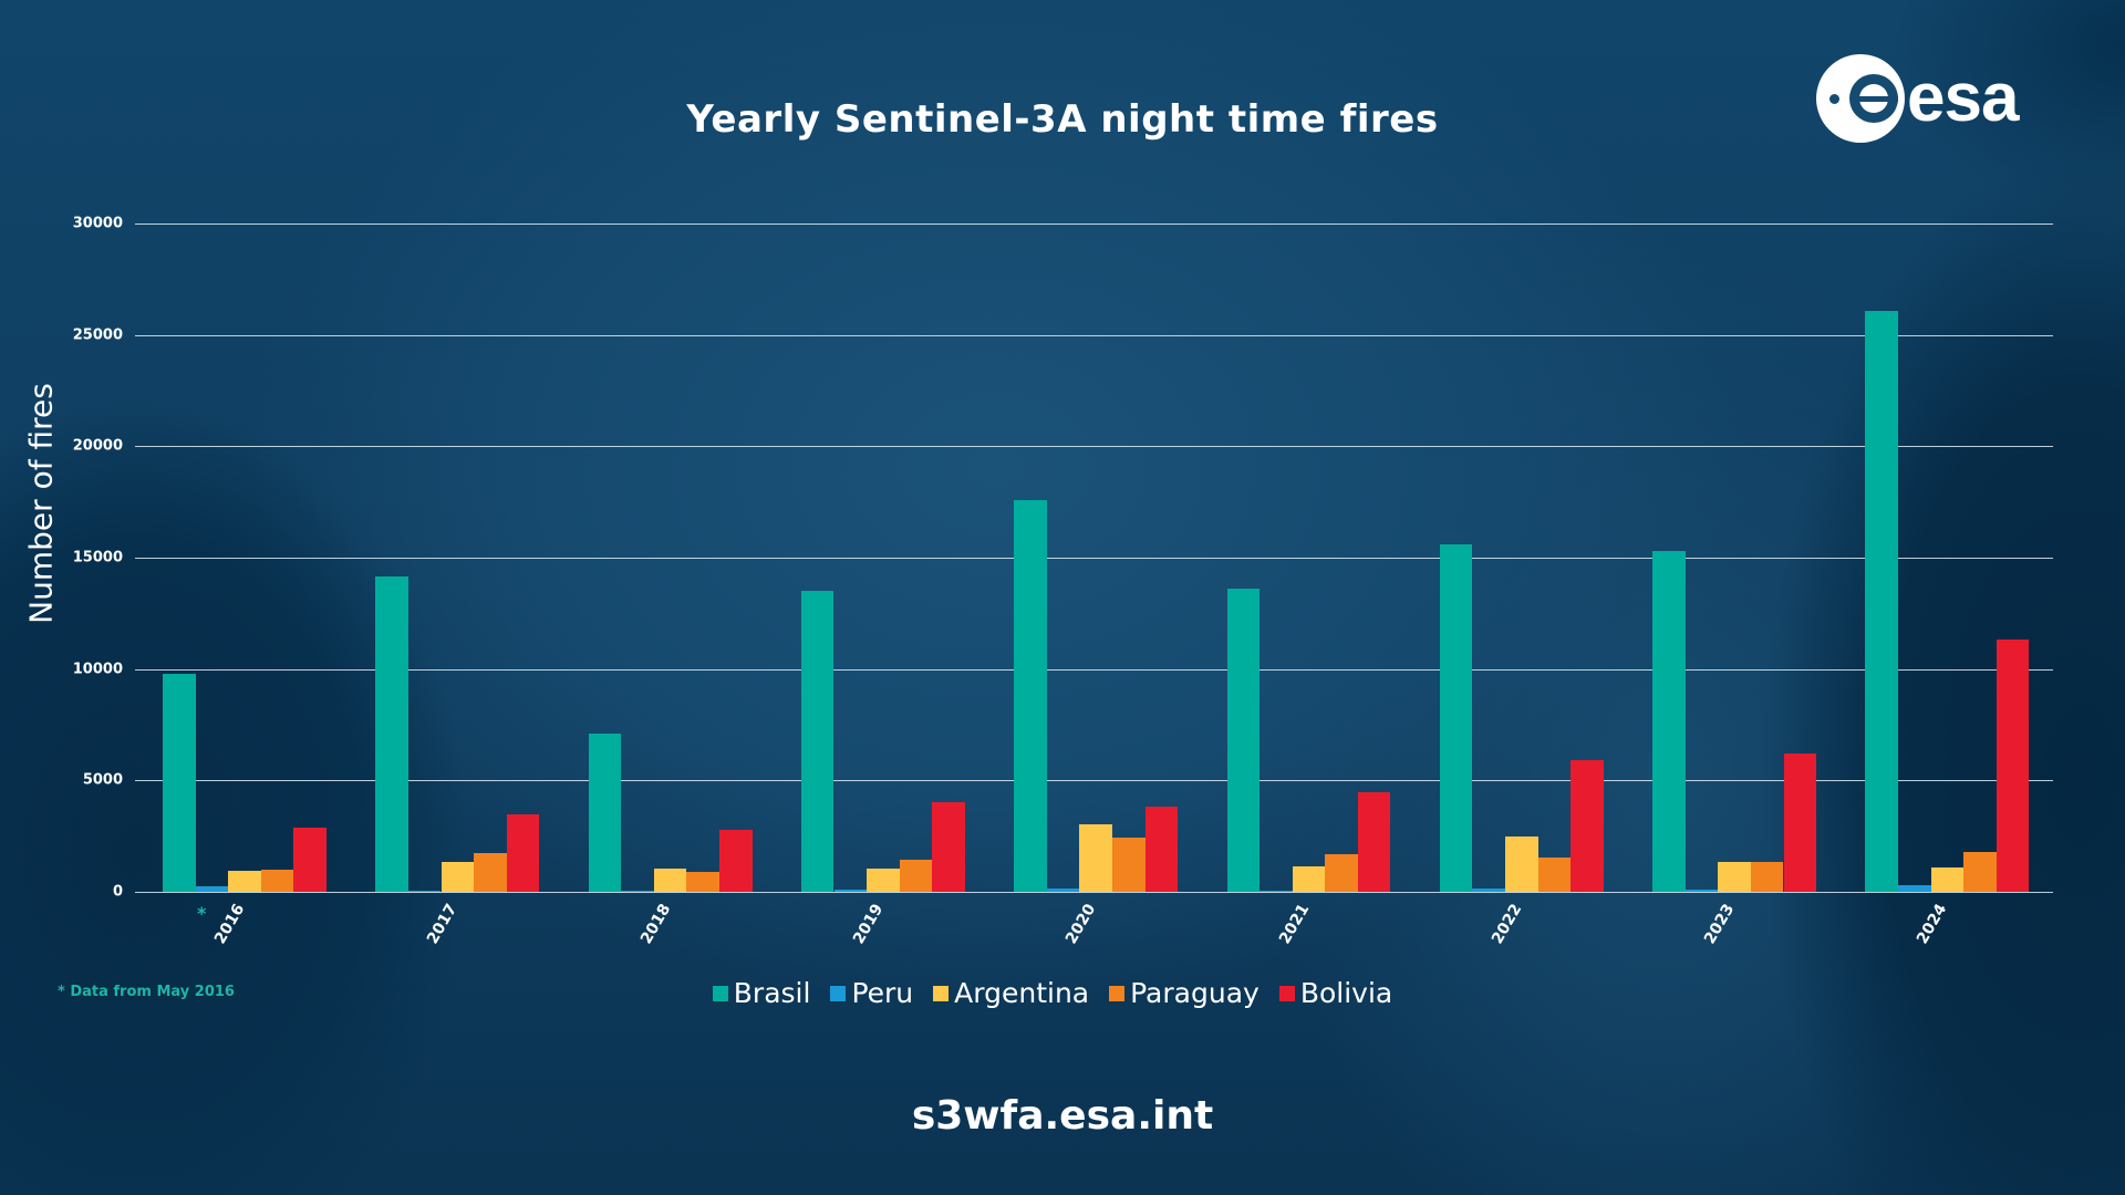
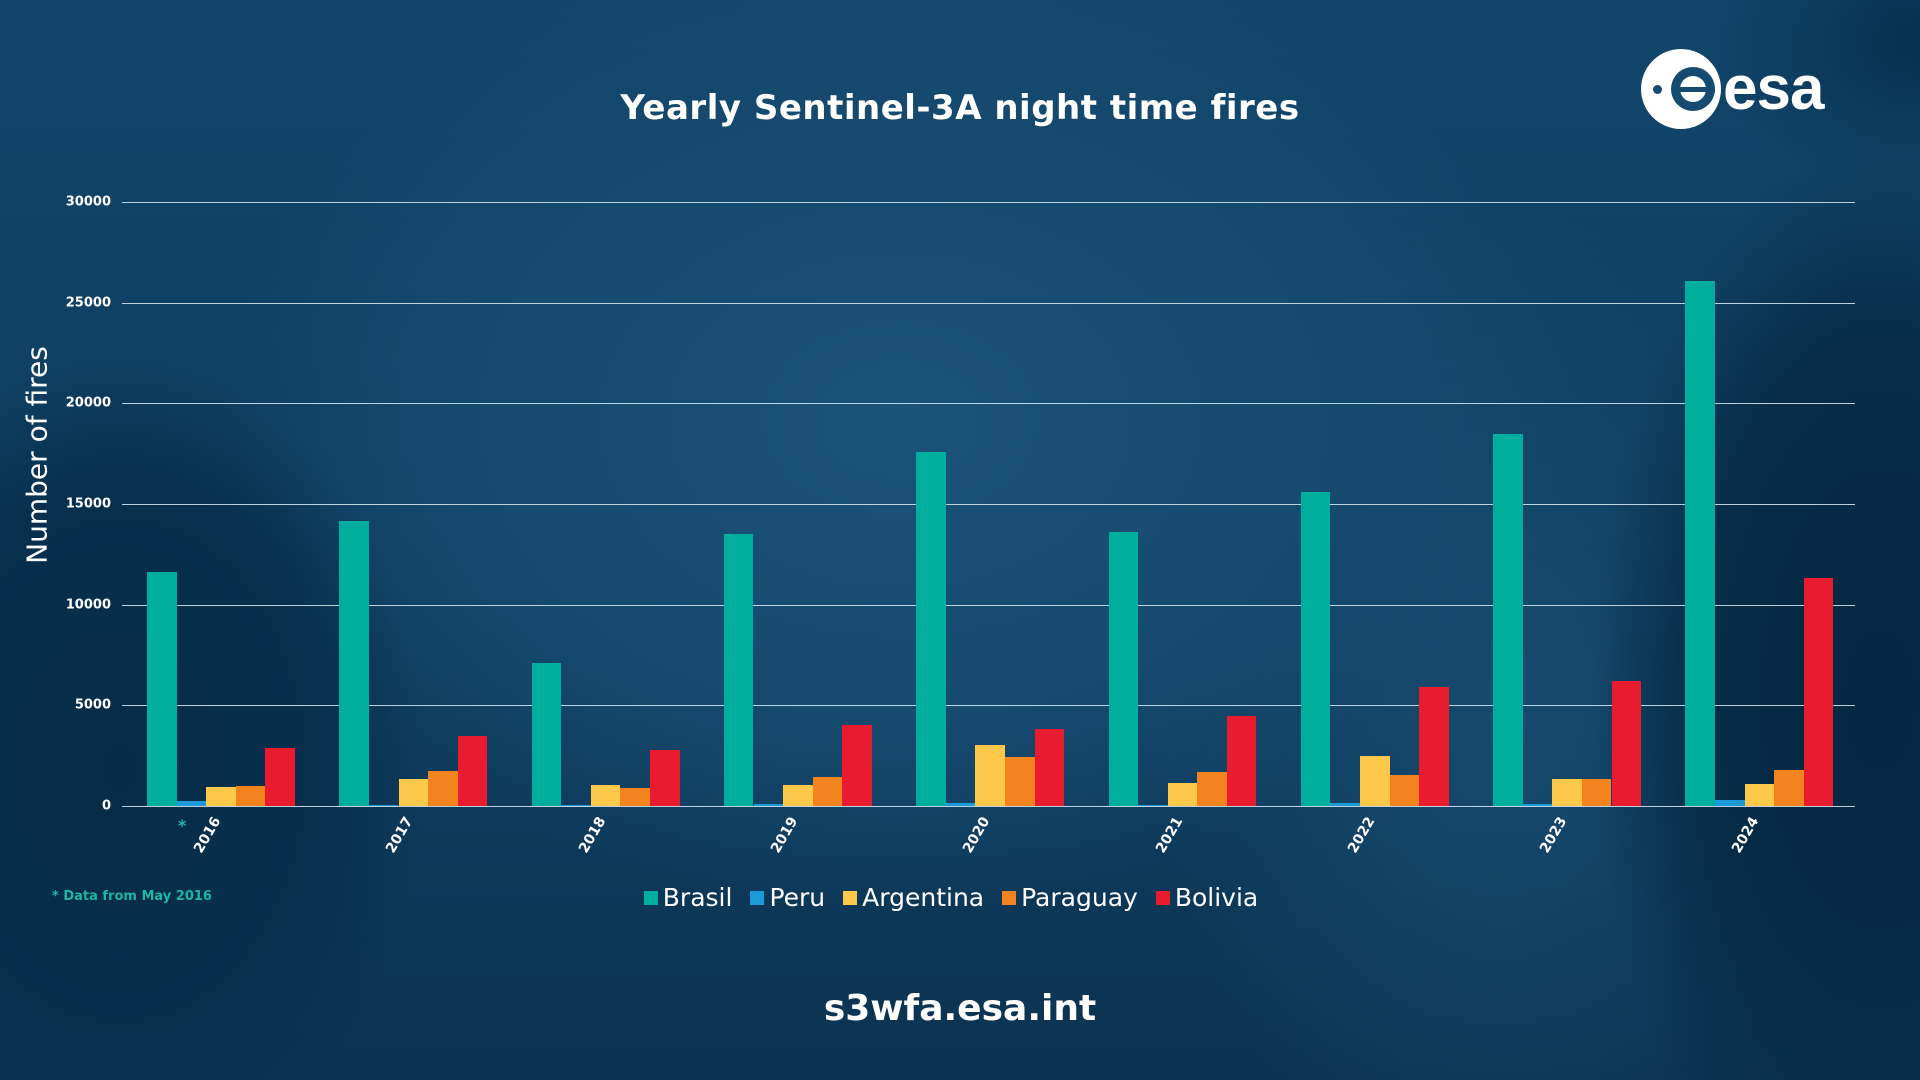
Brasil/2016: 9800 -> 11600
Brasil/2023: 15300 -> 18500
